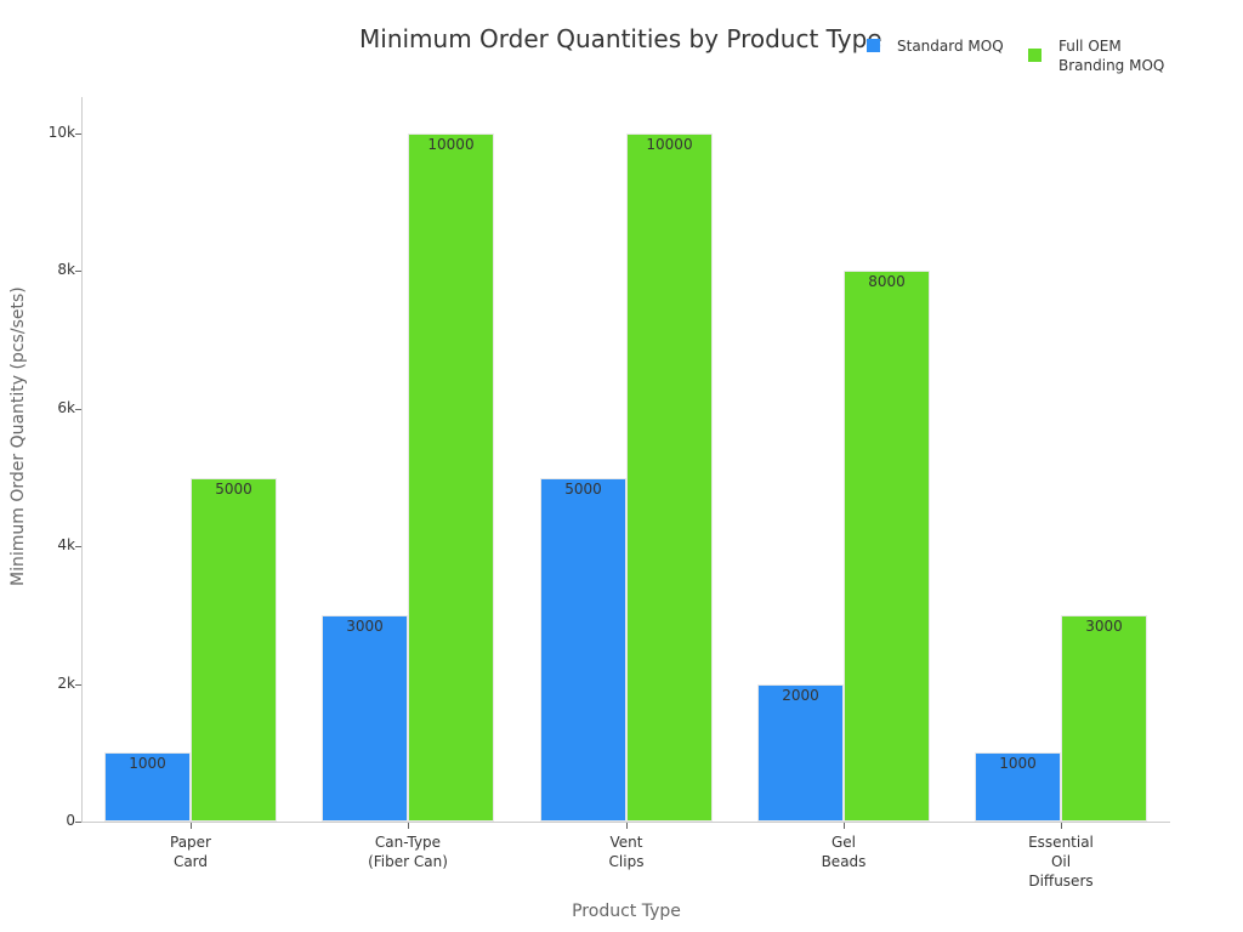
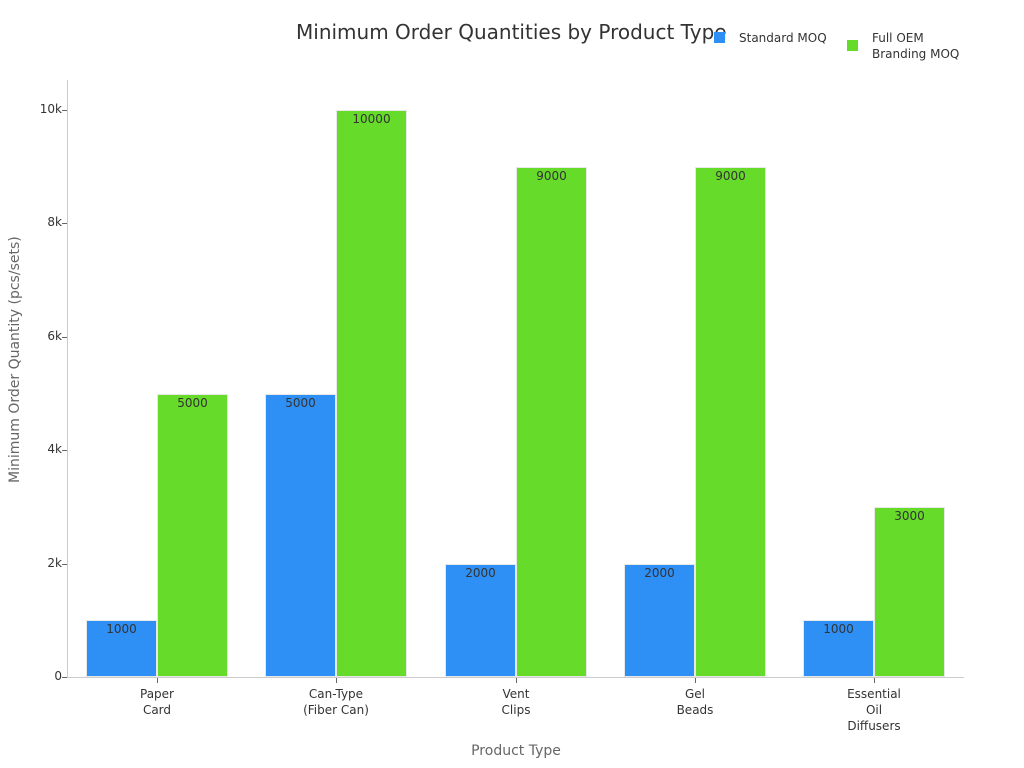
Standard MOQ/Can-Type (Fiber Can): 3000 -> 5000
Standard MOQ/Vent Clips: 5000 -> 2000
Full OEM Branding MOQ/Vent Clips: 10000 -> 9000
Full OEM Branding MOQ/Gel Beads: 8000 -> 9000
